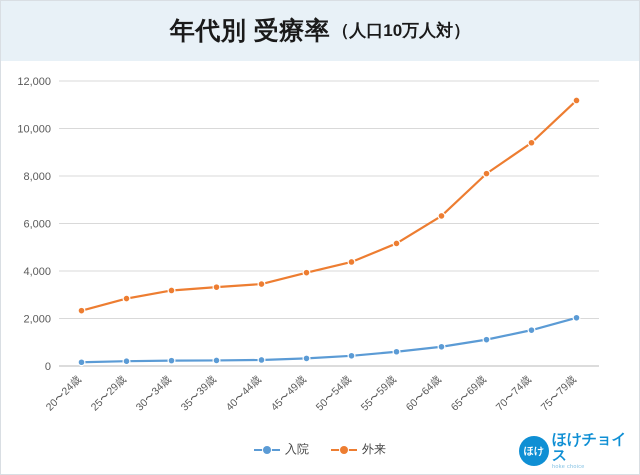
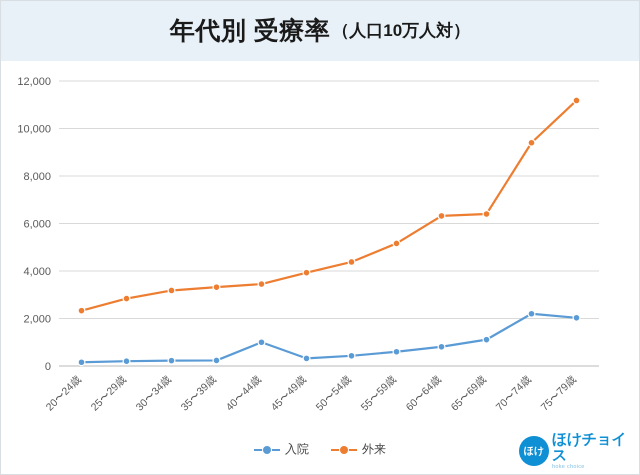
入院/40〜44歳: 300 -> 1000
外来/65〜69歳: 8100 -> 6400
入院/70〜74歳: 1500 -> 2200
